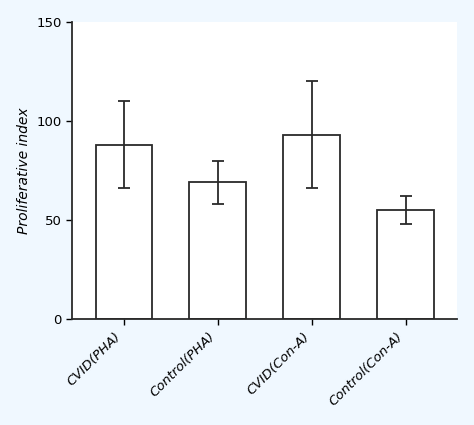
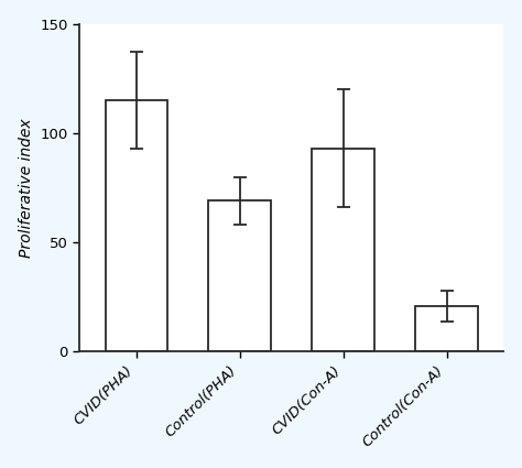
CVID(PHA): 88 -> 115
Control(Con-A): 55 -> 21
